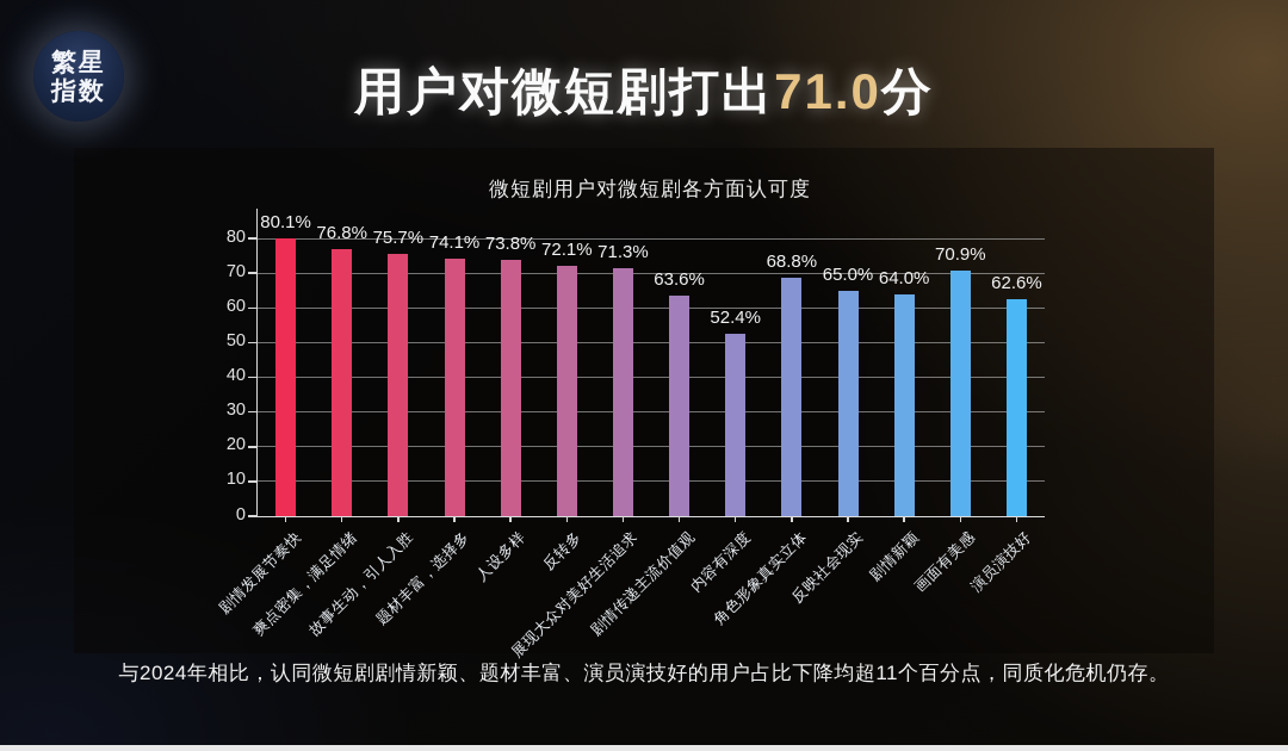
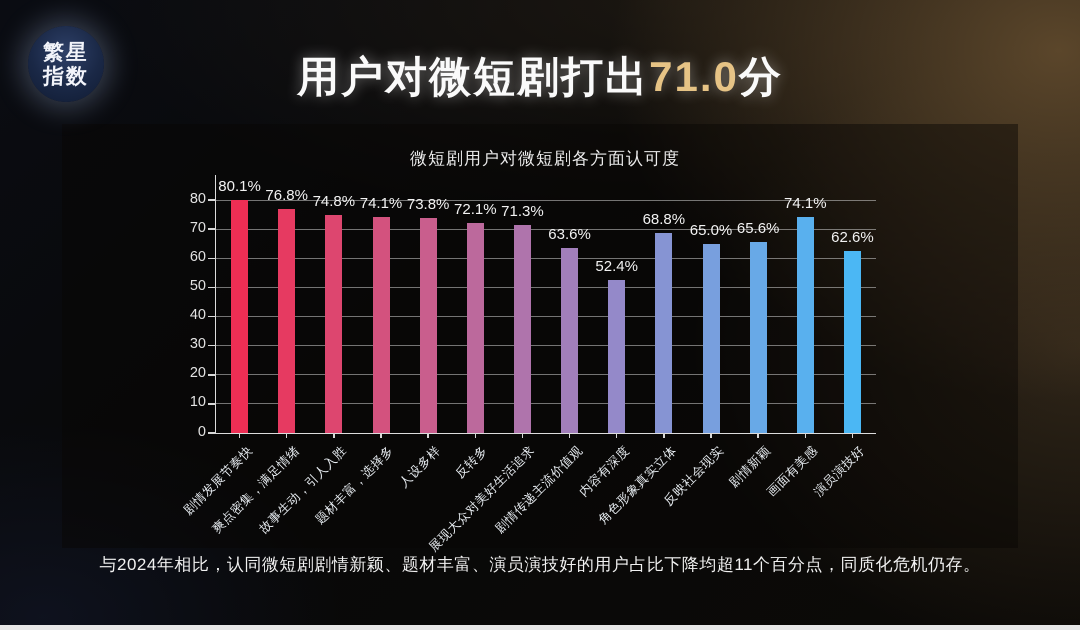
故事生动，引人入胜: 75.7% -> 74.8%
剧情新颖: 64.0% -> 65.6%
画面有美感: 70.9% -> 74.1%
